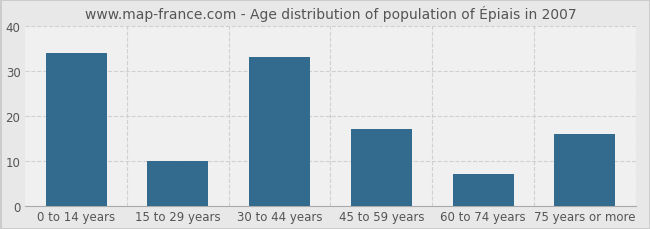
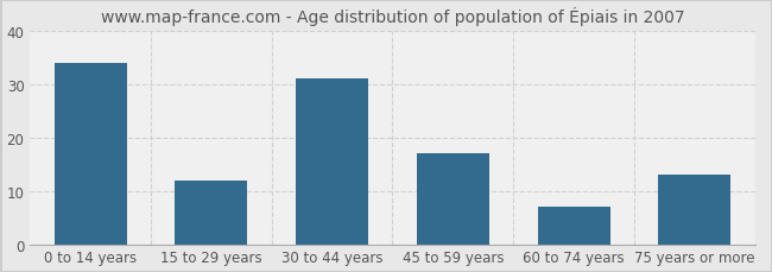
15 to 29 years: 10 -> 12
30 to 44 years: 33 -> 31
75 years or more: 16 -> 13
